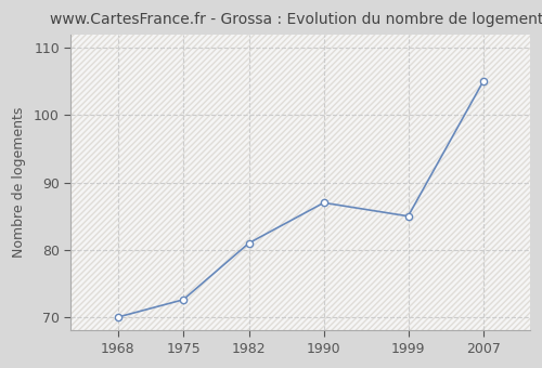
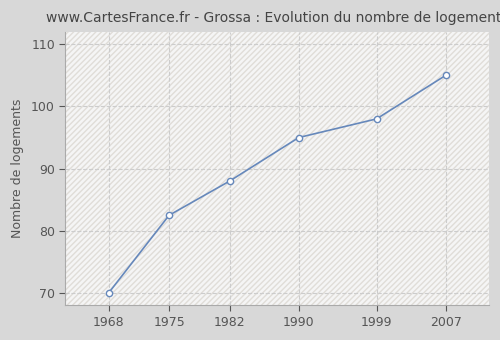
1975: 72.6 -> 82.5
1982: 81.0 -> 88.0
1990: 87.0 -> 95.0
1999: 85.0 -> 98.0
